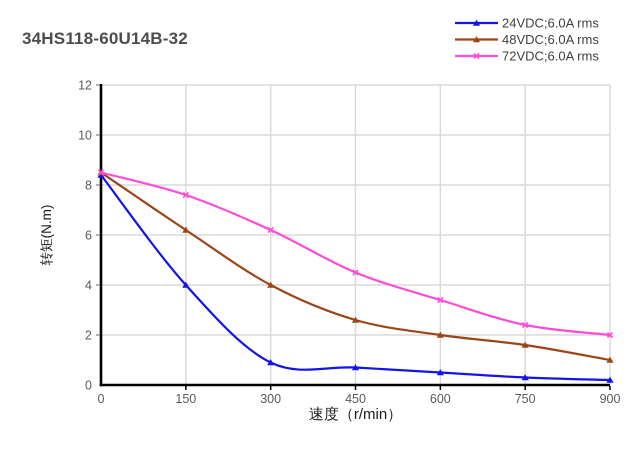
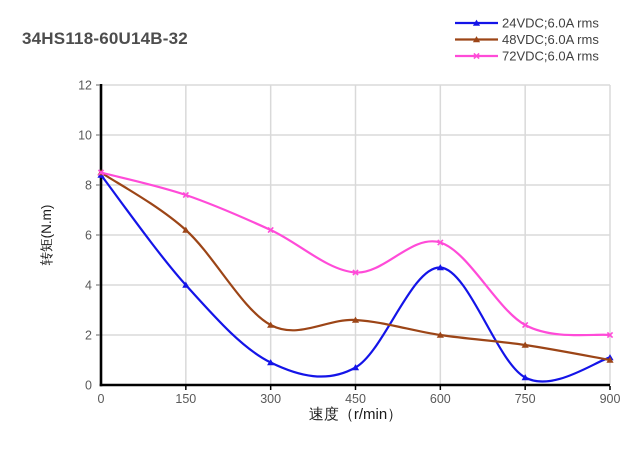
48VDC;6.0A rms/300: 4.0 -> 2.4
24VDC;6.0A rms/600: 0.5 -> 4.7
72VDC;6.0A rms/600: 3.4 -> 5.7
24VDC;6.0A rms/900: 0.2 -> 1.1
